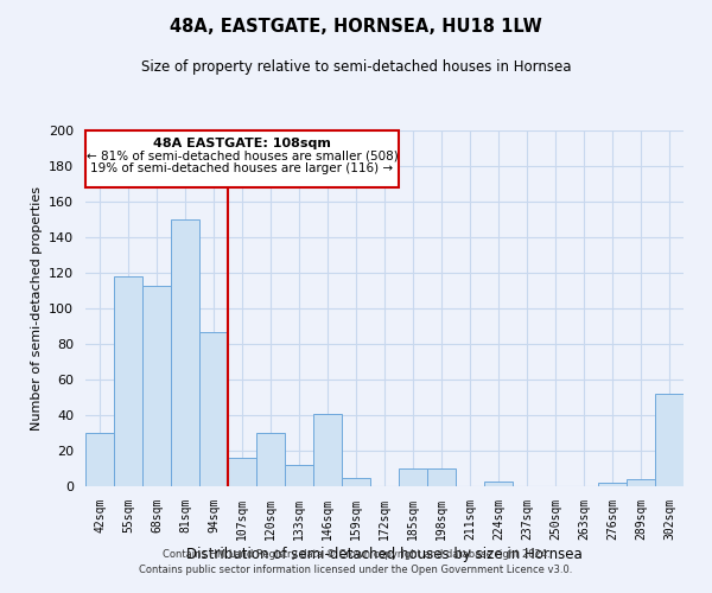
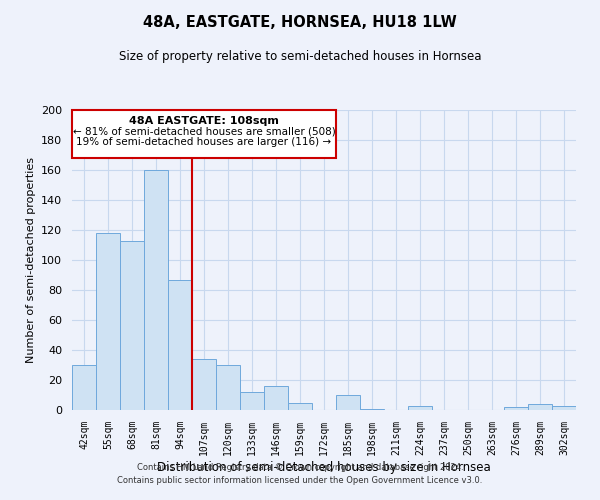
81sqm: 150 -> 160
107sqm: 16 -> 34
146sqm: 41 -> 16
198sqm: 10 -> 1
302sqm: 52 -> 3
